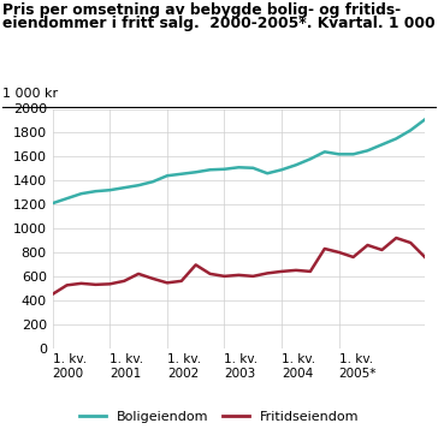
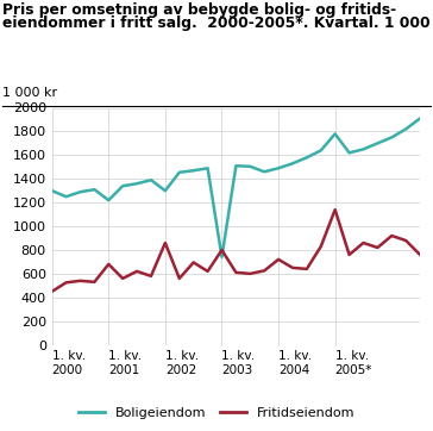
Boligeiendom/1. kv. 2000: 1210 -> 1300
Boligeiendom/1. kv. 2001: 1320 -> 1220
Fritidseiendom/1. kv. 2001: 540 -> 680
Boligeiendom/1. kv. 2002: 1440 -> 1300
Fritidseiendom/1. kv. 2002: 540 -> 860
Boligeiendom/1. kv. 2003: 1500 -> 740
Fritidseiendom/1. kv. 2003: 600 -> 800
Fritidseiendom/1. kv. 2004: 640 -> 720
Boligeiendom/1. kv. 2005*: 1620 -> 1780
Fritidseiendom/1. kv. 2005*: 800 -> 1140
